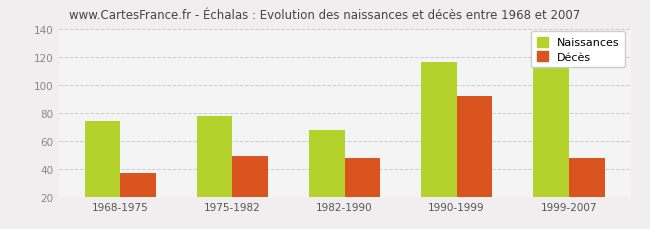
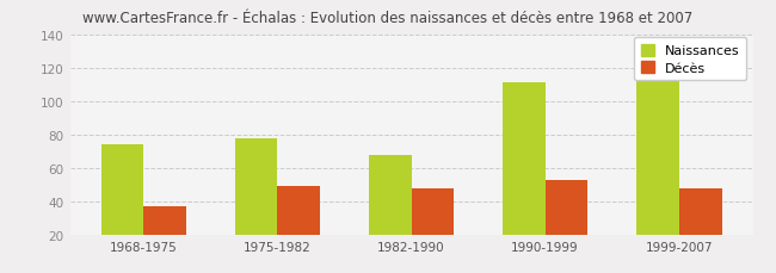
Naissances/1990-1999: 116 -> 111
Décès/1990-1999: 92 -> 53
